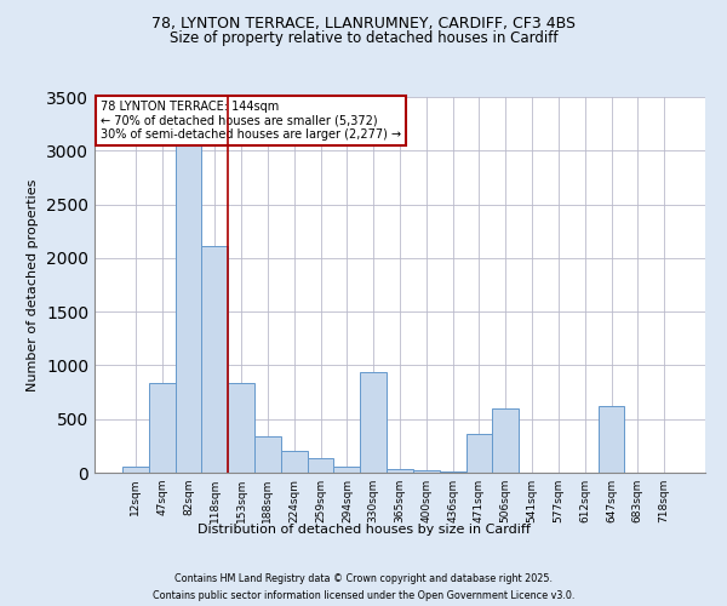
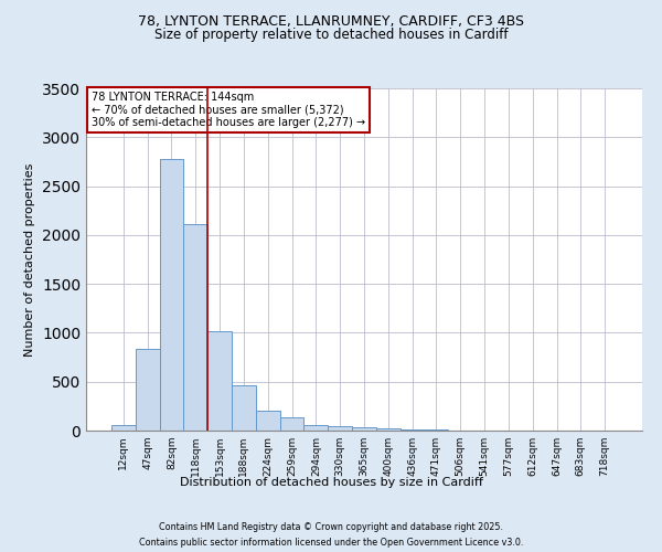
82sqm: 3080 -> 2780
153sqm: 840 -> 1020
188sqm: 340 -> 460
330sqm: 940 -> 40
471sqm: 360 -> 10
506sqm: 600 -> 0
647sqm: 620 -> 0
